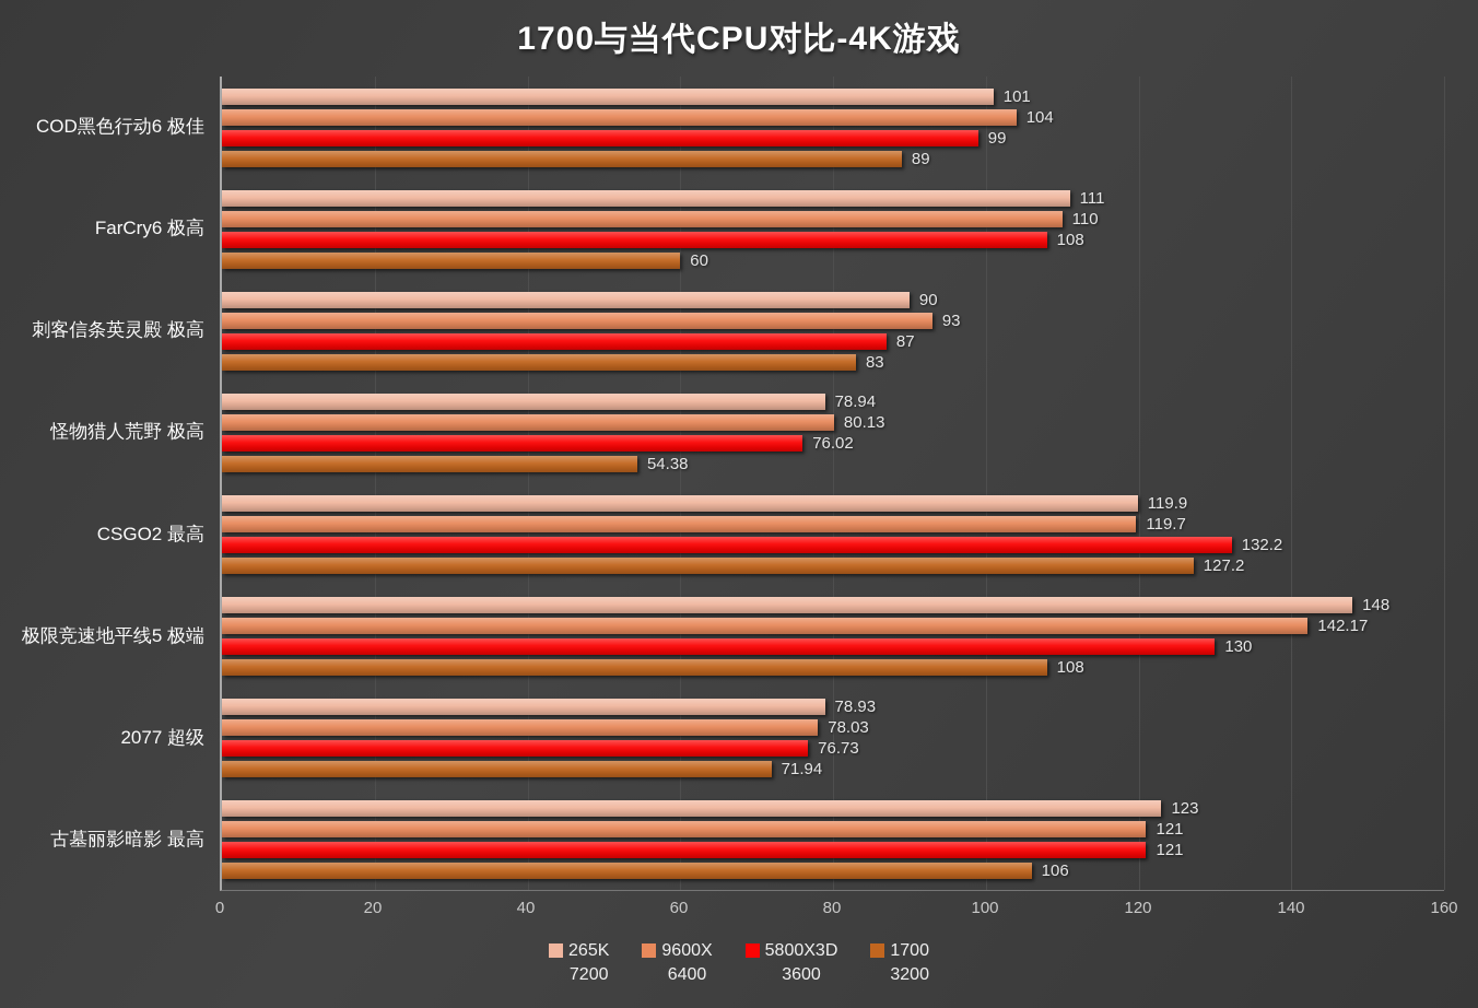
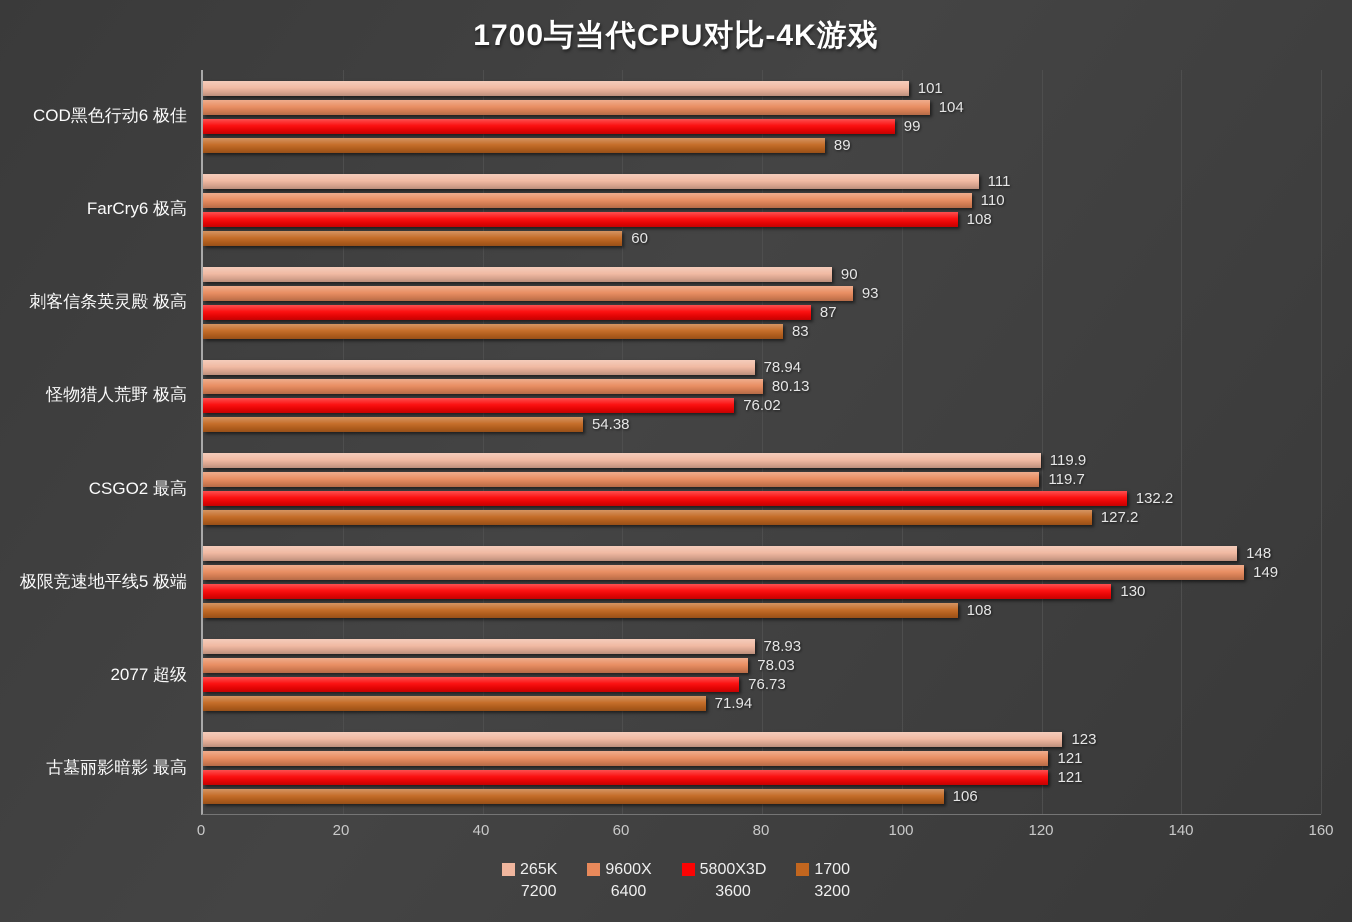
9600X/极限竞速地平线5 极端: 142.17 -> 149
